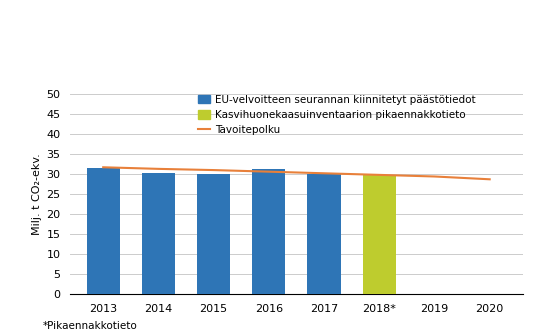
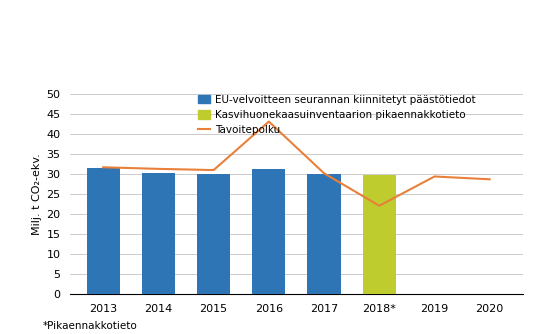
Tavoitepolku/2016: 30.5 -> 43.0
Tavoitepolku/2018*: 29.7 -> 22.0
